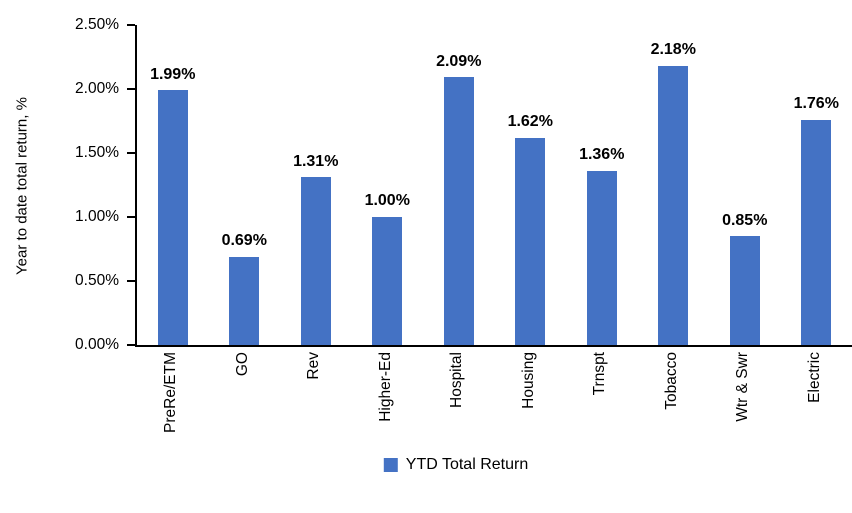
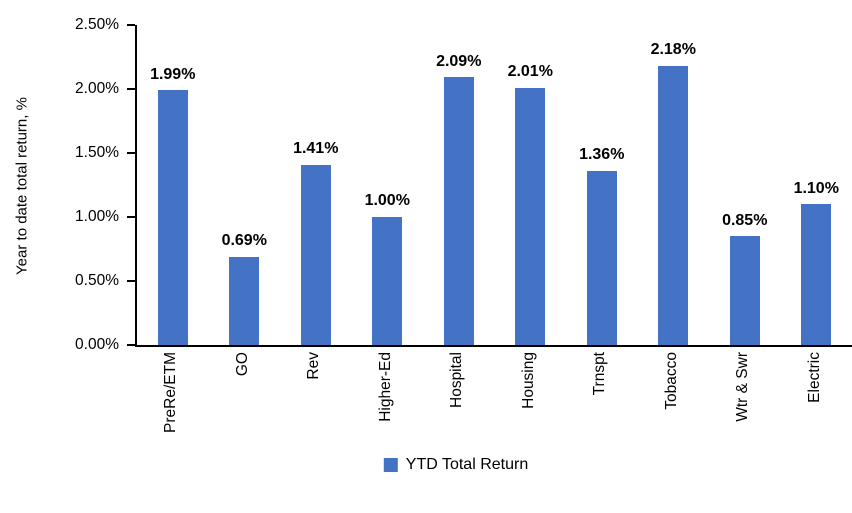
Rev: 1.31% -> 1.41%
Housing: 1.62% -> 2.01%
Electric: 1.76% -> 1.10%
